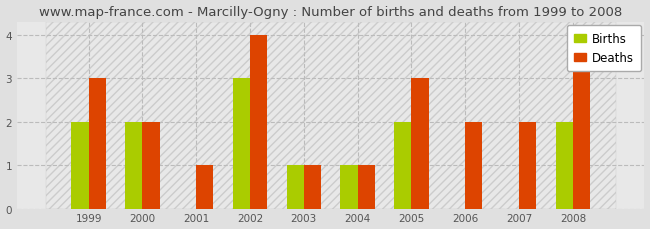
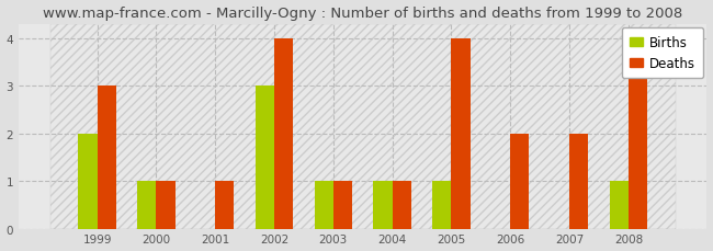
Births/2000: 2 -> 1
Deaths/2000: 2 -> 1
Births/2005: 2 -> 1
Deaths/2005: 3 -> 4
Births/2008: 2 -> 1
